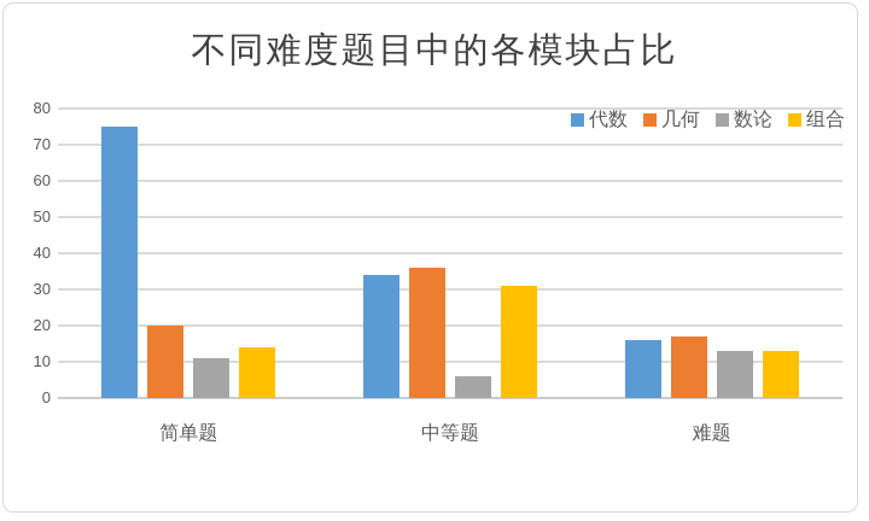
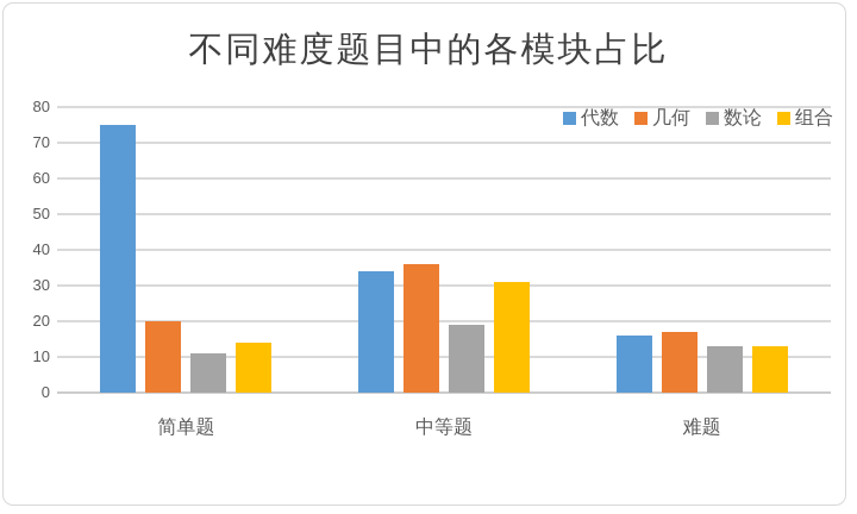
数论/中等题: 6 -> 19
